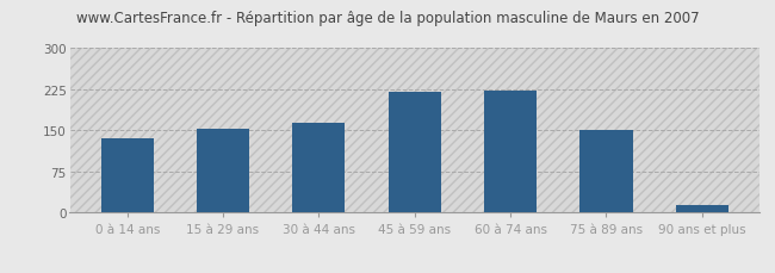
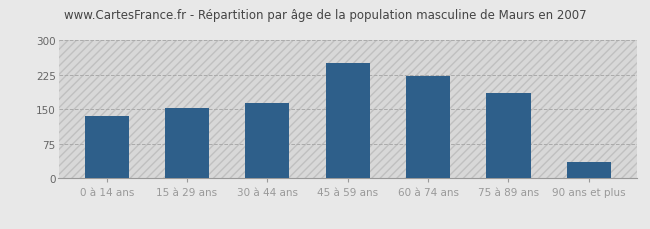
45 à 59 ans: 220 -> 250
75 à 89 ans: 150 -> 185
90 ans et plus: 13 -> 35
